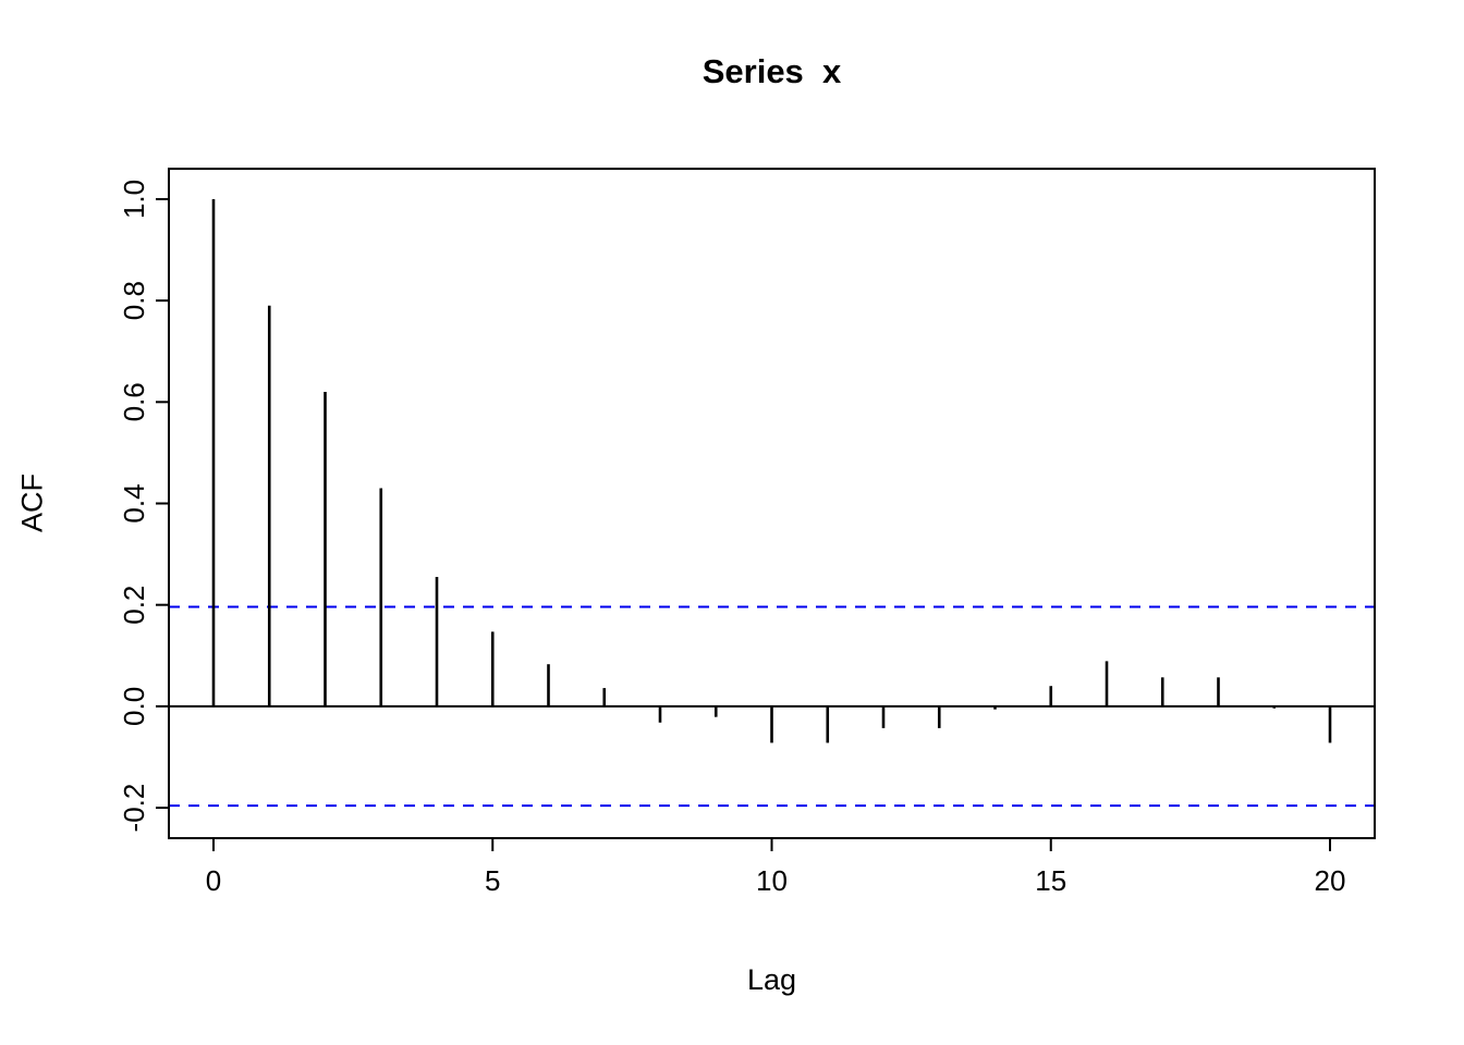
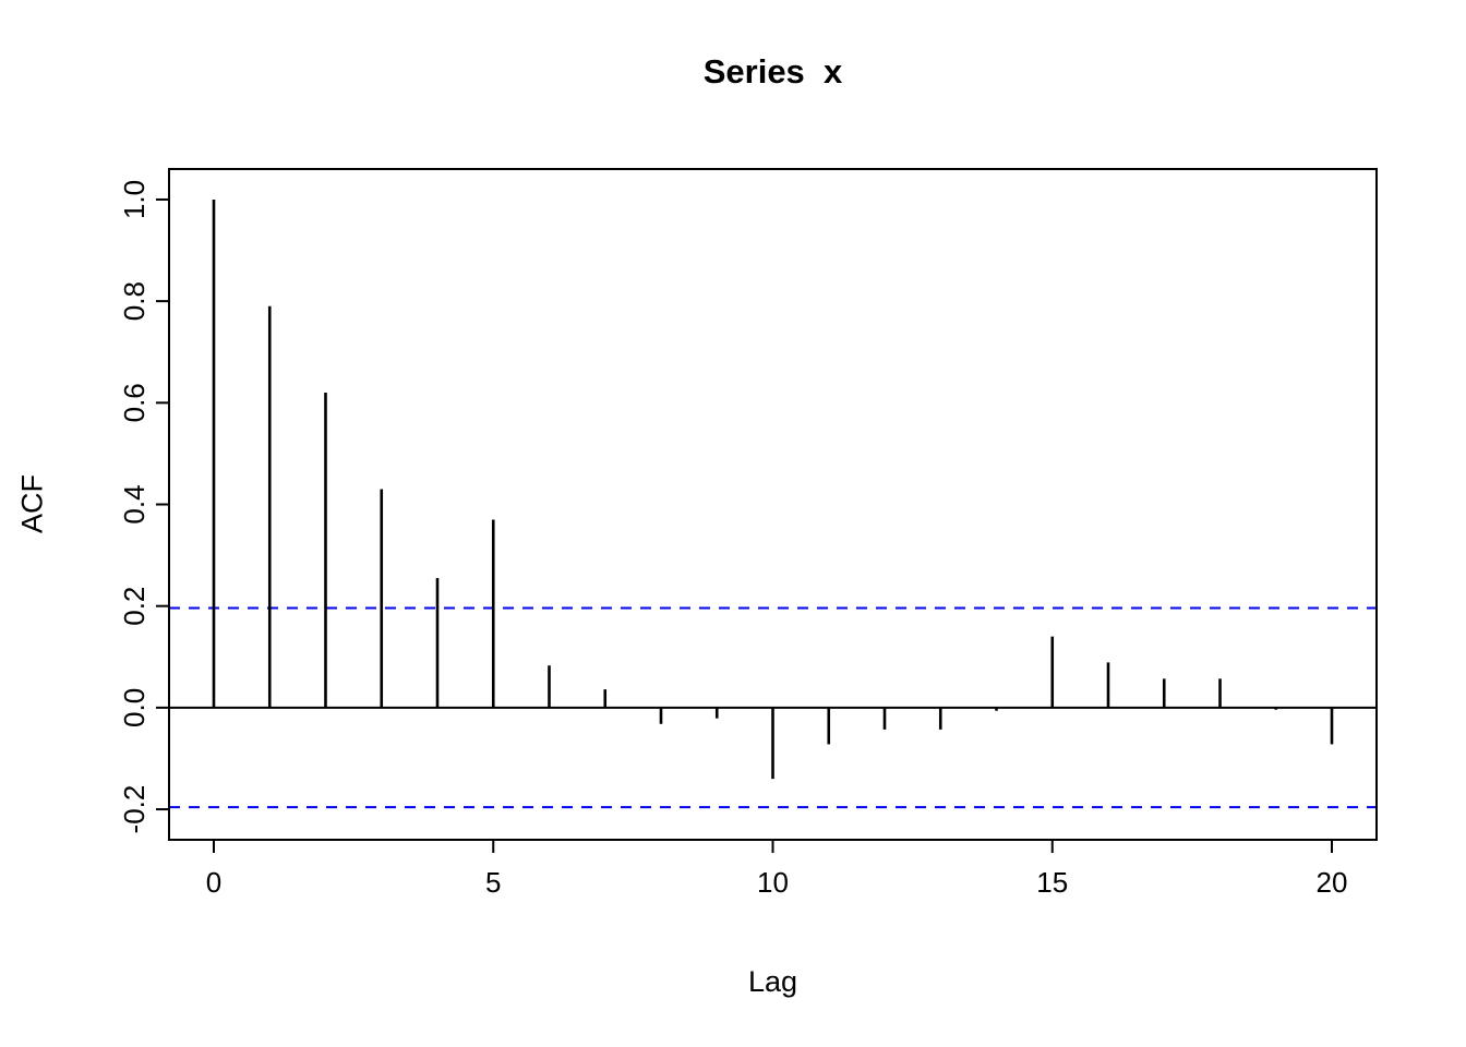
5: 0.15 -> 0.37
10: -0.07 -> -0.14
15: 0.04 -> 0.14
